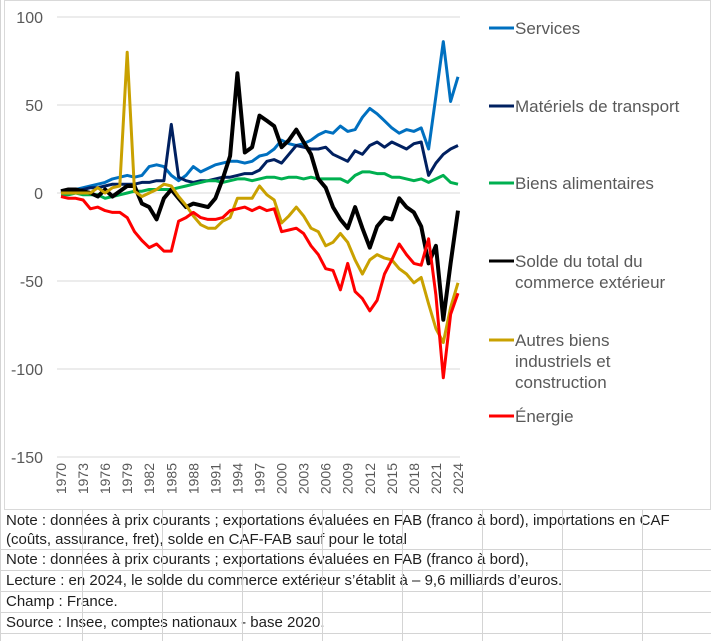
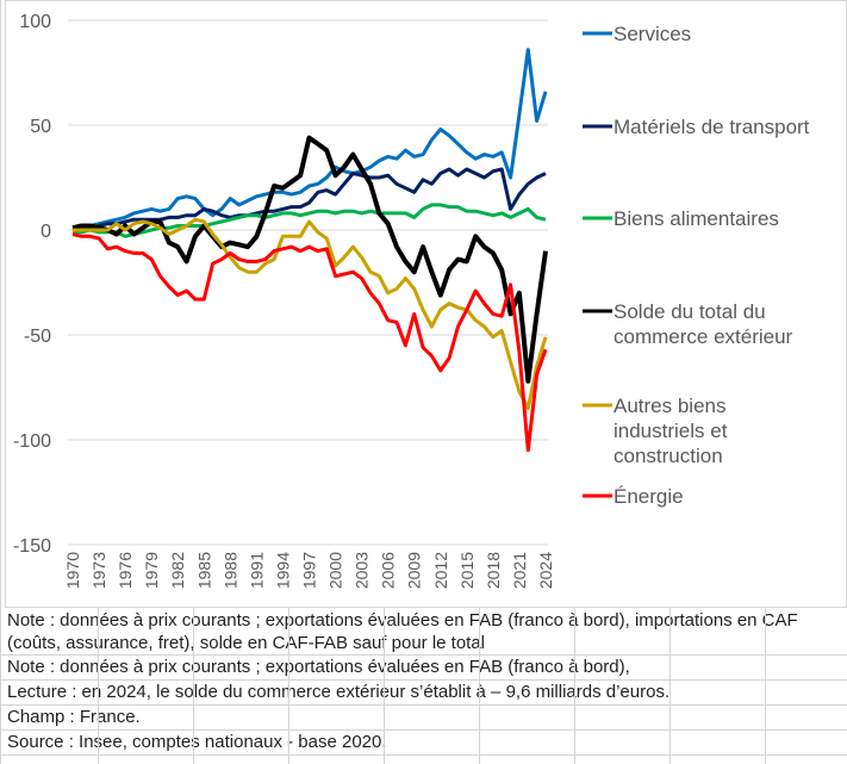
Autres biens industriels et construction/1979: 80 -> 3
Matériels de transport/1985: 39 -> 10
Solde du total du commerce extérieur/1994: 68 -> 20
